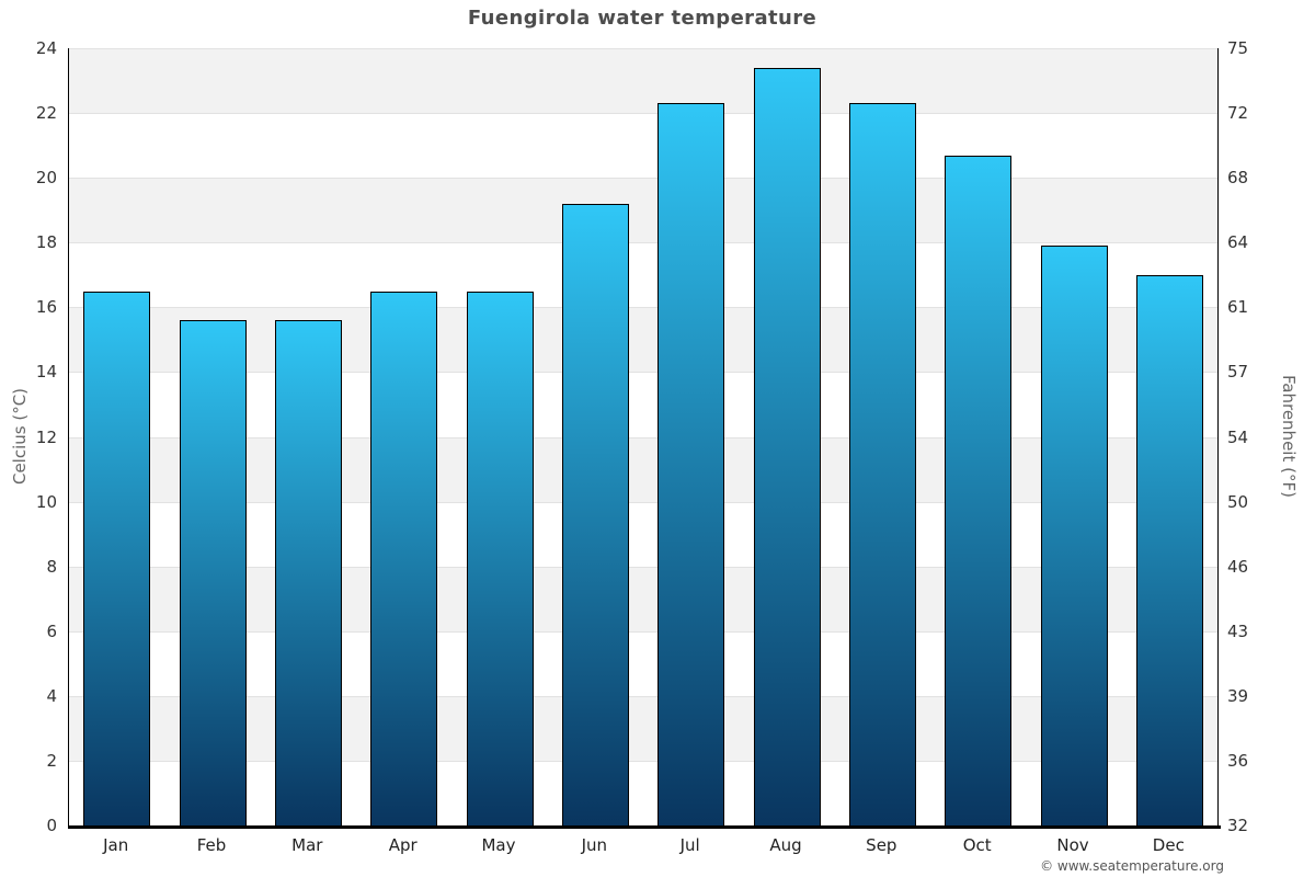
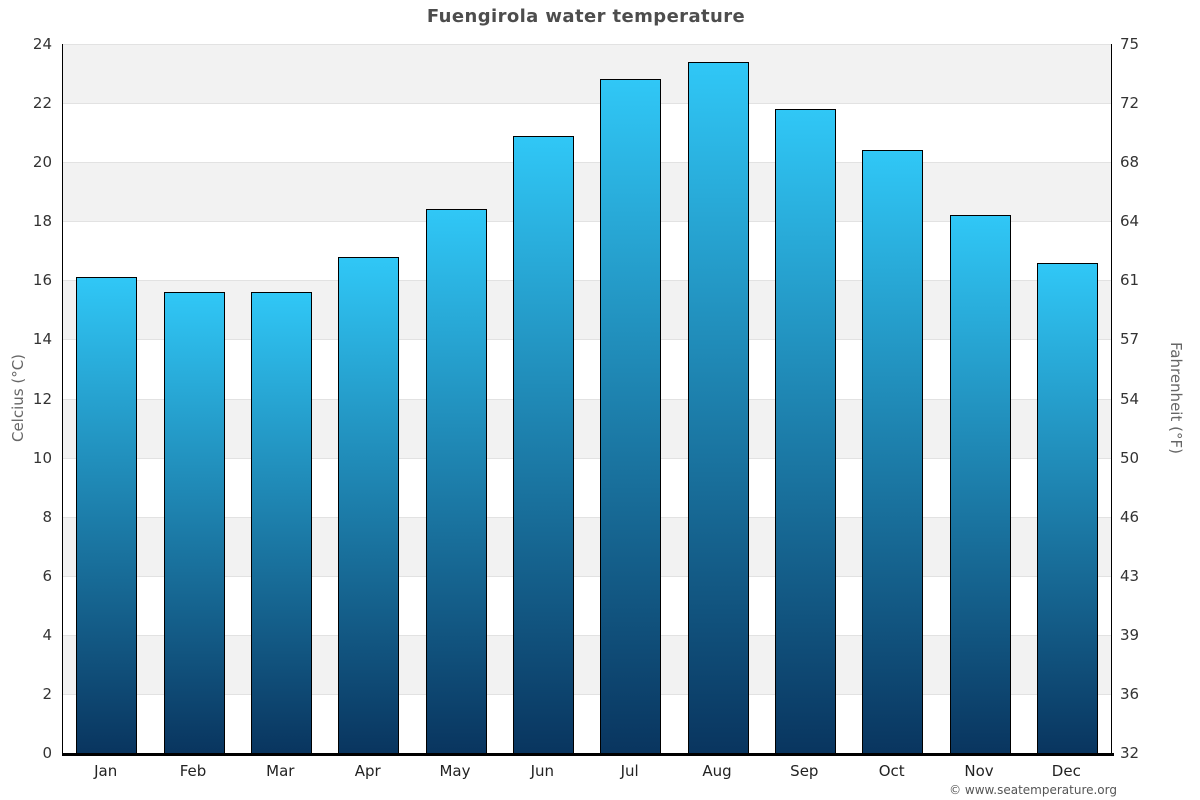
Jan: 16.5 -> 16.1
Apr: 16.5 -> 16.8
May: 16.5 -> 18.4
Jun: 19.2 -> 20.9
Jul: 22.3 -> 22.8
Sep: 22.3 -> 21.8
Oct: 20.7 -> 20.4
Nov: 17.9 -> 18.2
Dec: 17.0 -> 16.6
